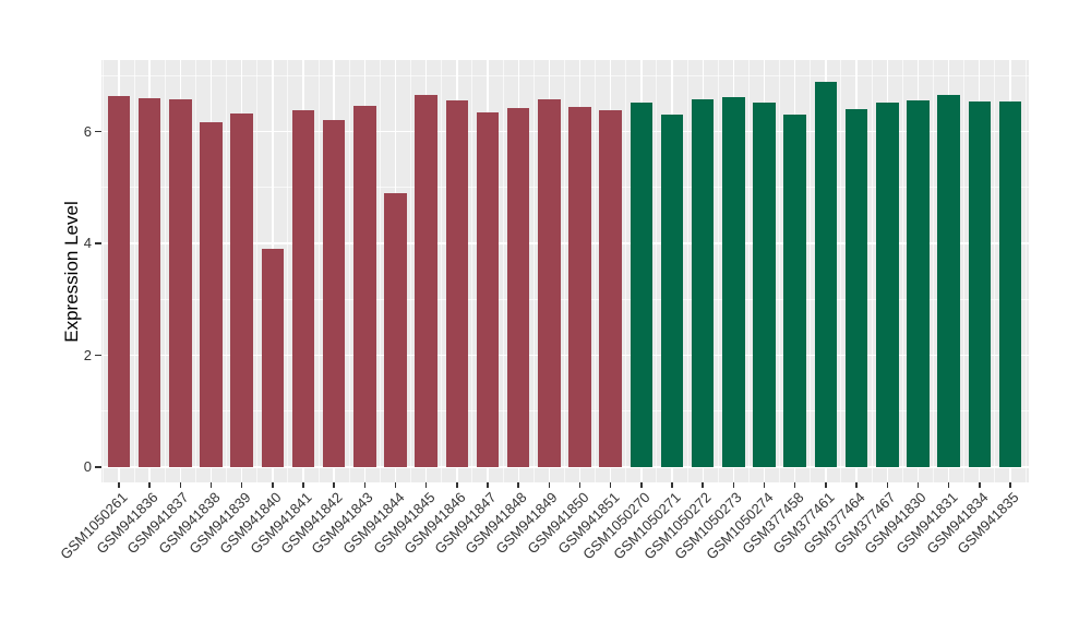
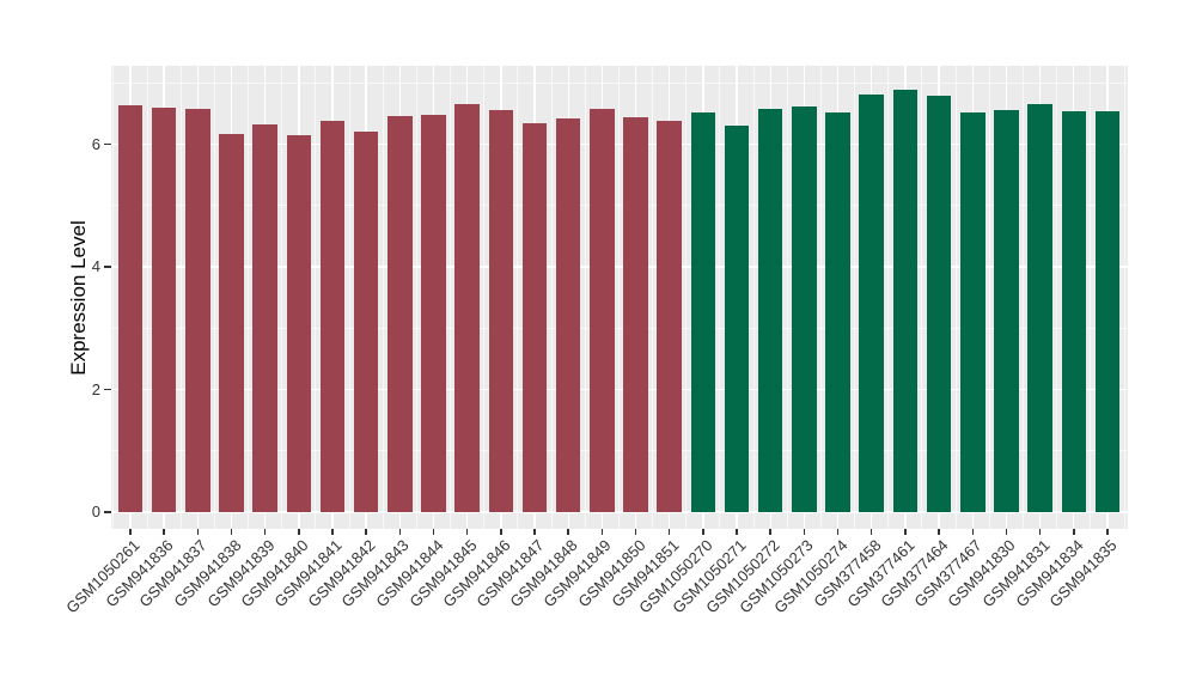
GSM941840: 3.9 -> 6.1
GSM941844: 4.9 -> 6.5
GSM377458: 6.3 -> 6.8
GSM377464: 6.4 -> 6.8
